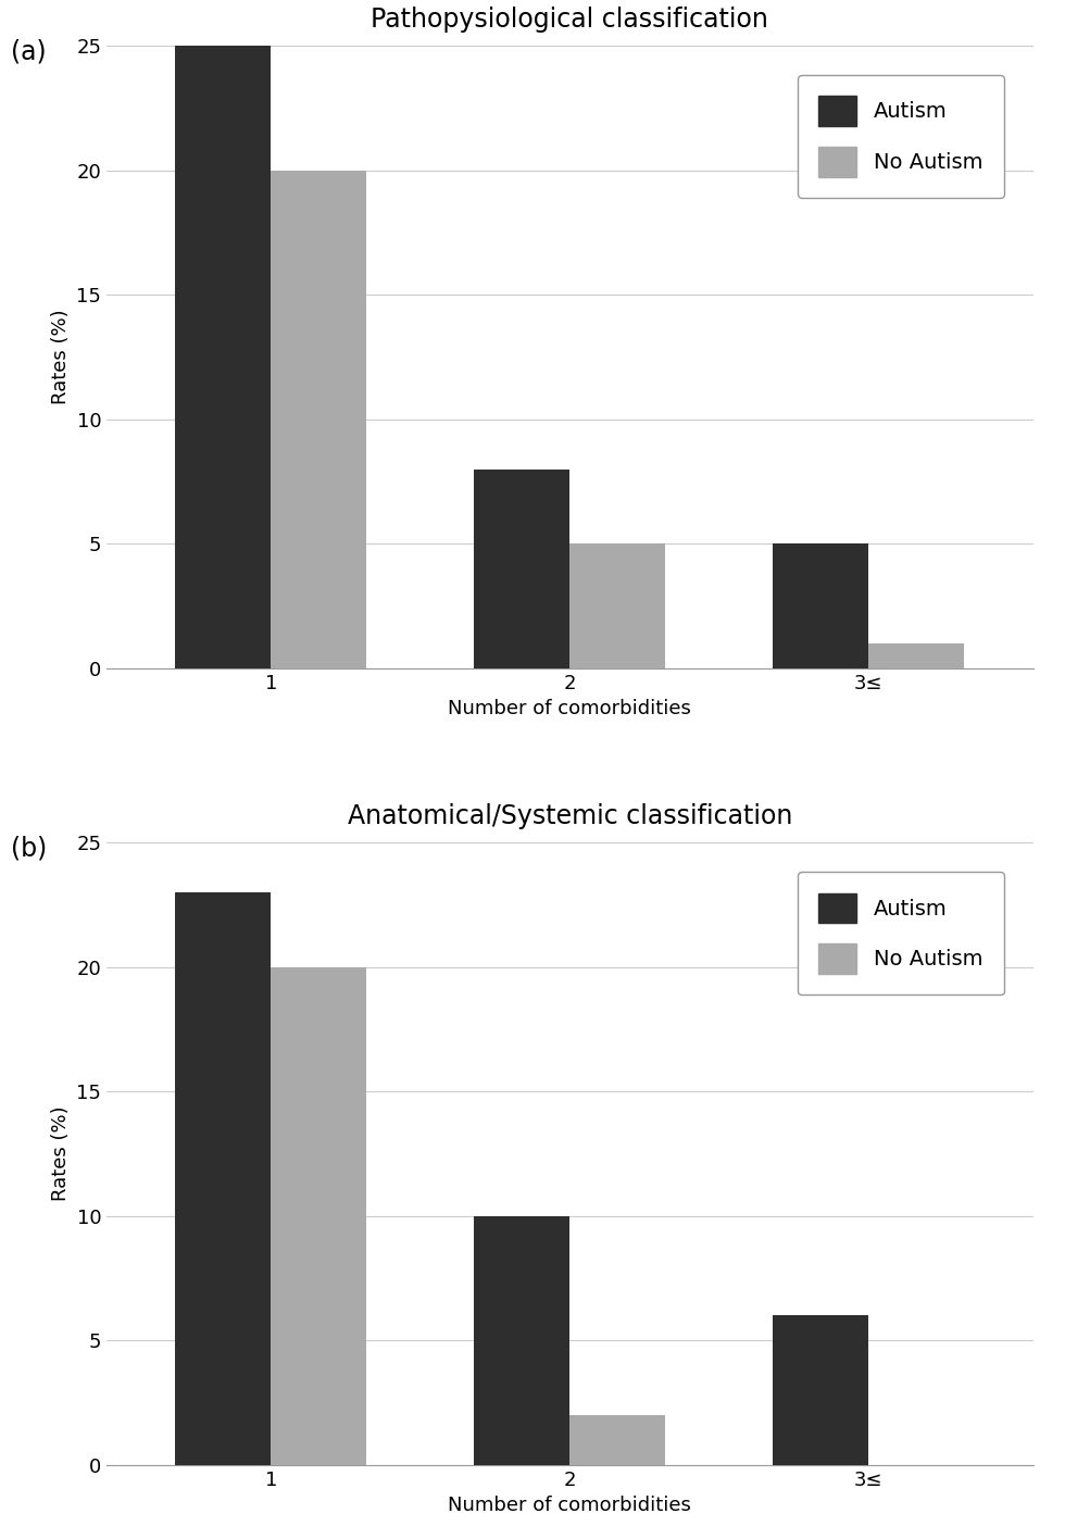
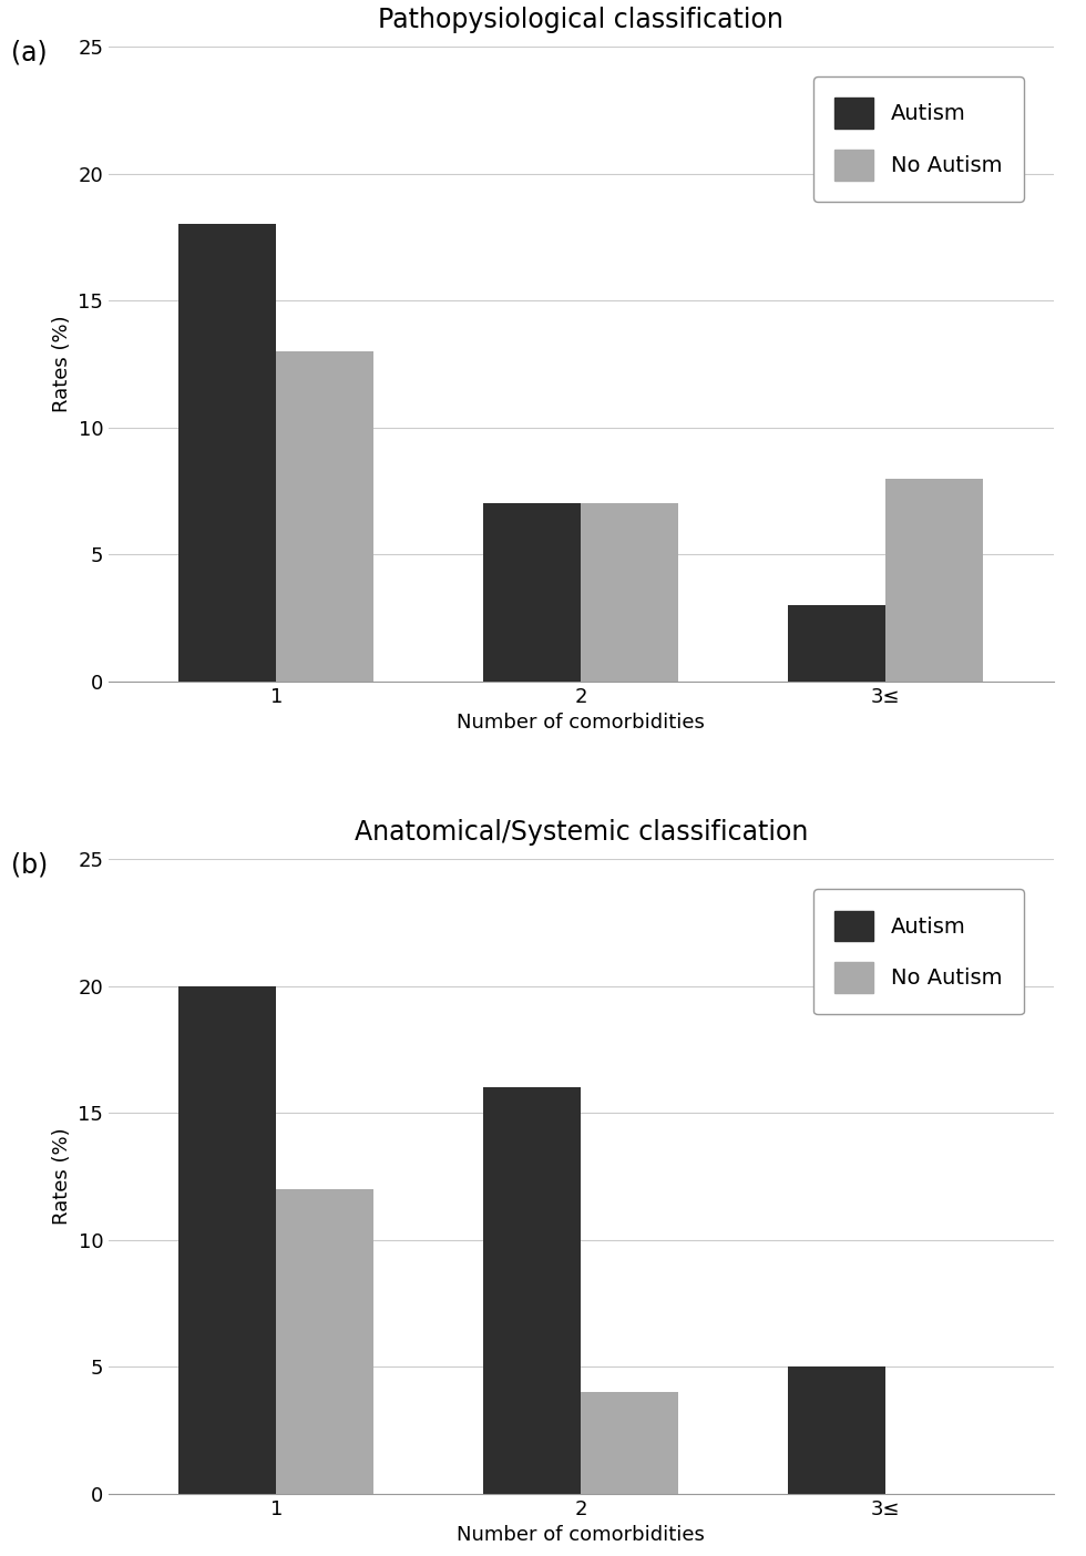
Pathopysiological classification/Autism/1: 25 -> 18
Pathopysiological classification/No Autism/1: 20 -> 13
Pathopysiological classification/Autism/2: 8 -> 7
Pathopysiological classification/No Autism/2: 5 -> 7
Pathopysiological classification/Autism/3≤: 5 -> 3
Pathopysiological classification/No Autism/3≤: 1 -> 8
Anatomical/Systemic classification/Autism/1: 23 -> 20
Anatomical/Systemic classification/No Autism/1: 20 -> 12
Anatomical/Systemic classification/Autism/2: 10 -> 16
Anatomical/Systemic classification/No Autism/2: 2 -> 4
Anatomical/Systemic classification/Autism/3≤: 6 -> 5
